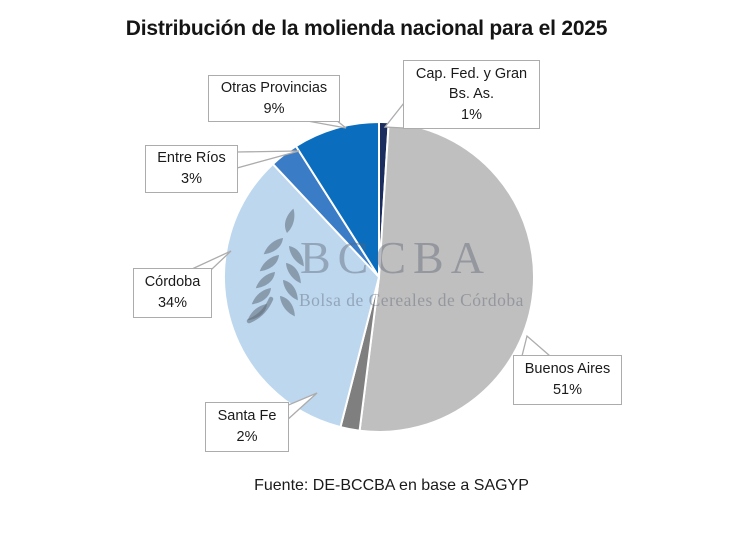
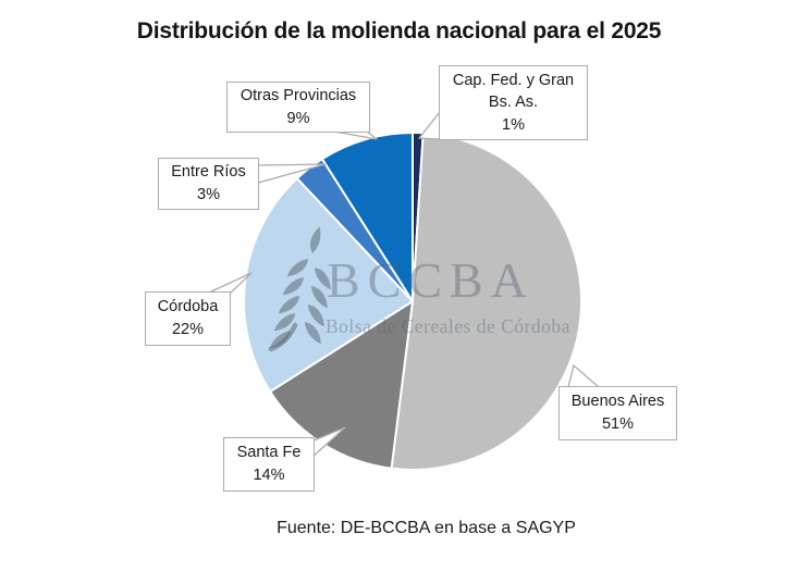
Santa Fe: 2% -> 14%
Córdoba: 34% -> 22%
